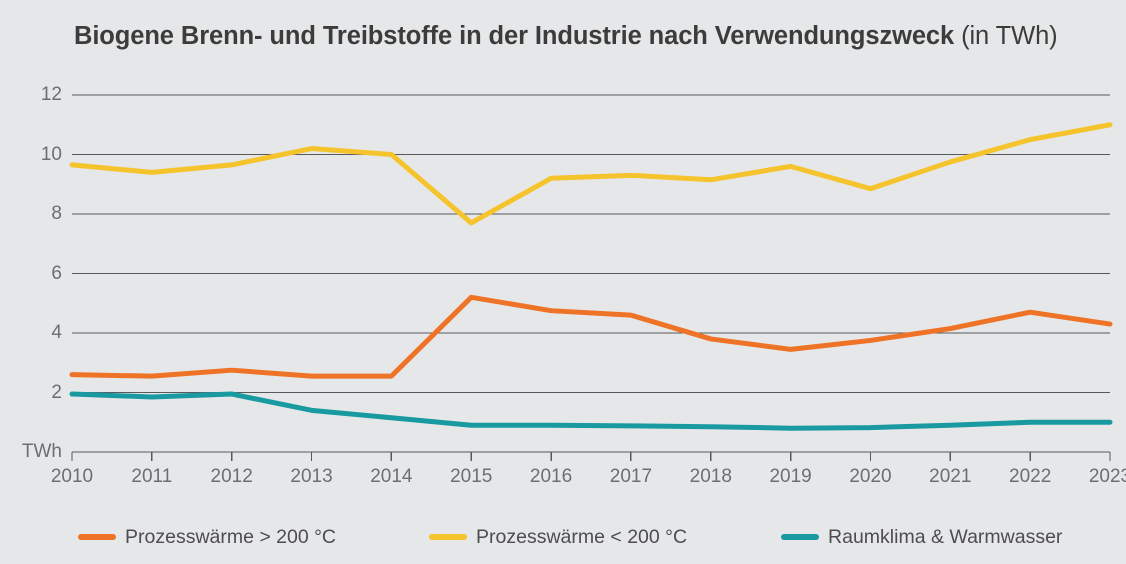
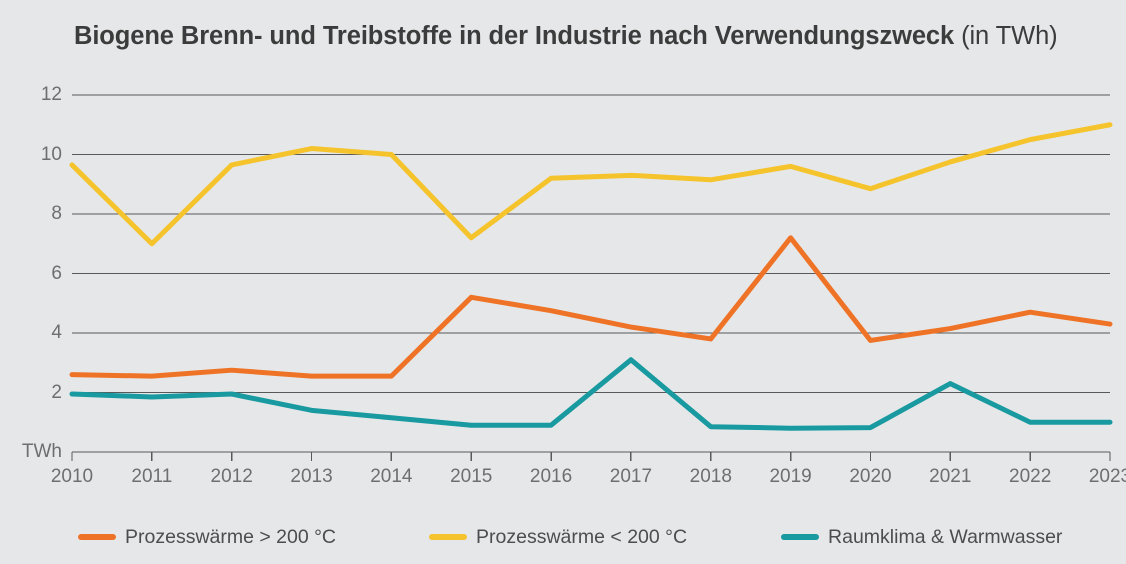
Prozesswärme < 200 °C/2011: 9.4 -> 7.0
Prozesswärme < 200 °C/2015: 7.7 -> 7.2
Prozesswärme > 200 °C/2017: 4.6 -> 4.2
Raumklima & Warmwasser/2017: 0.9 -> 3.1
Prozesswärme > 200 °C/2019: 3.5 -> 7.2
Raumklima & Warmwasser/2021: 0.9 -> 2.3
